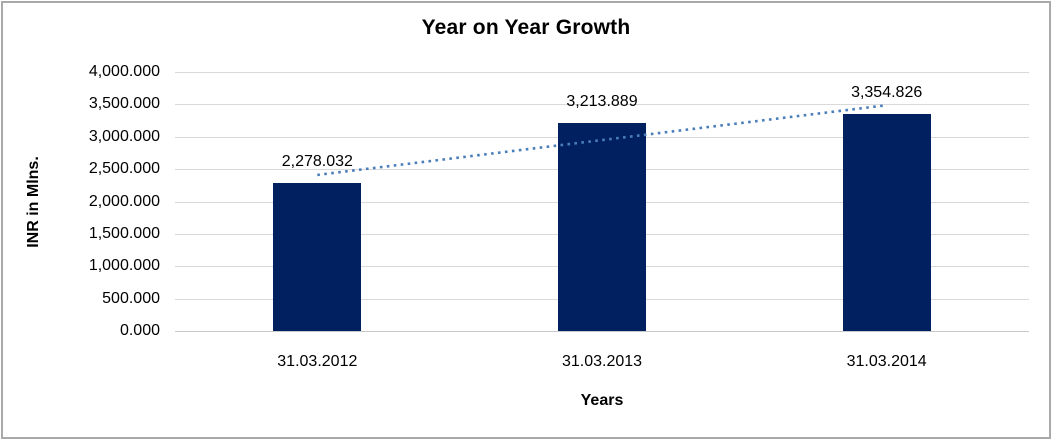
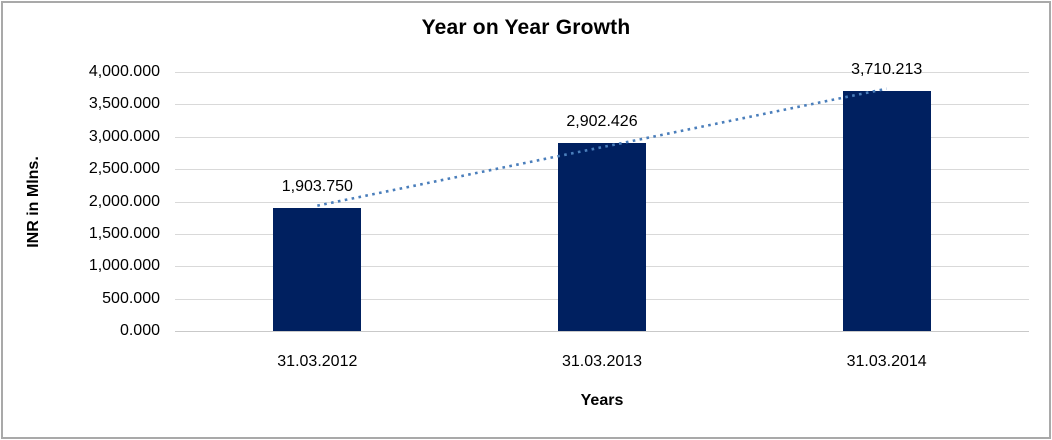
31.03.2012: 2,278.032 -> 1,903.750
31.03.2013: 3,213.889 -> 2,902.426
31.03.2014: 3,354.826 -> 3,710.213
